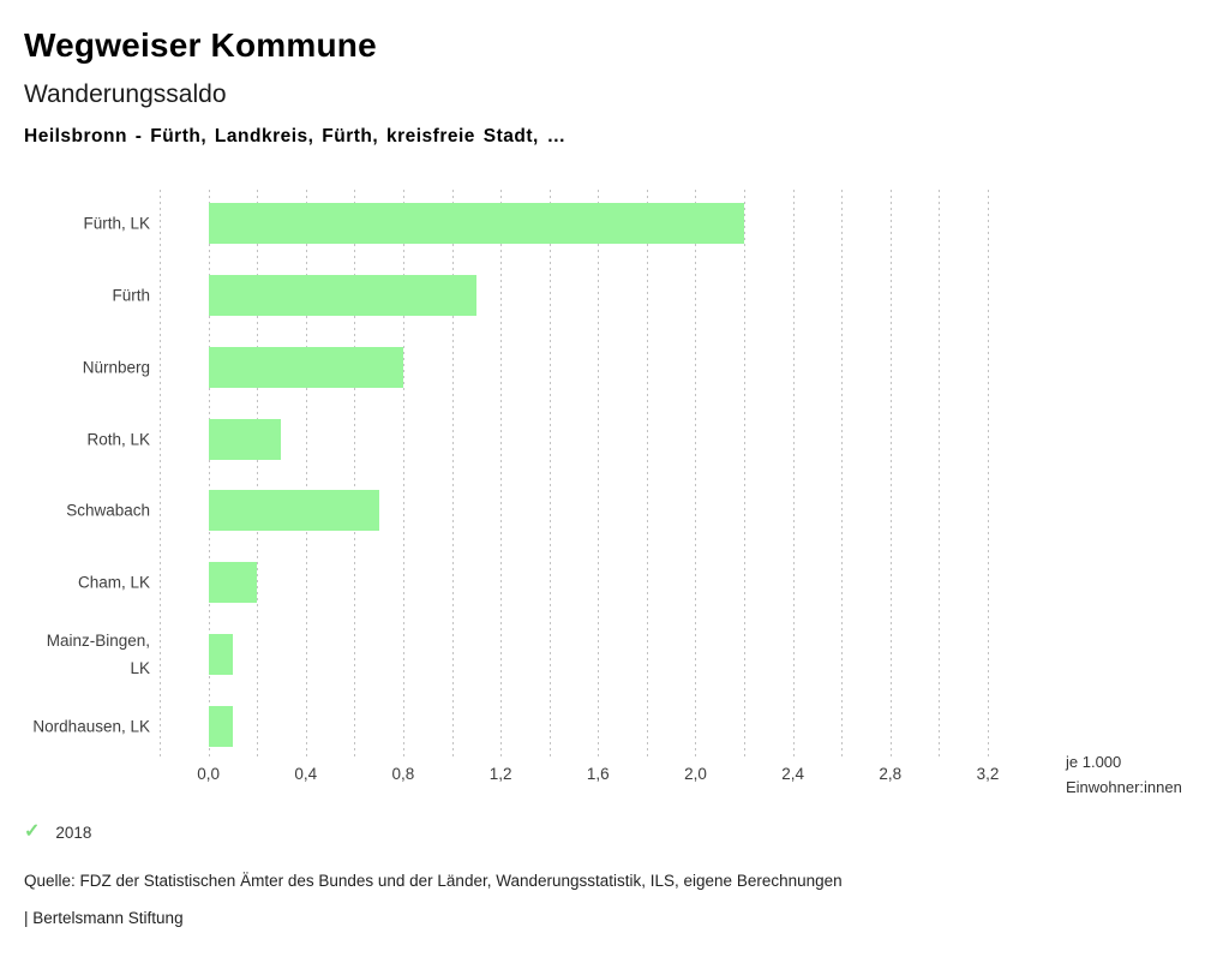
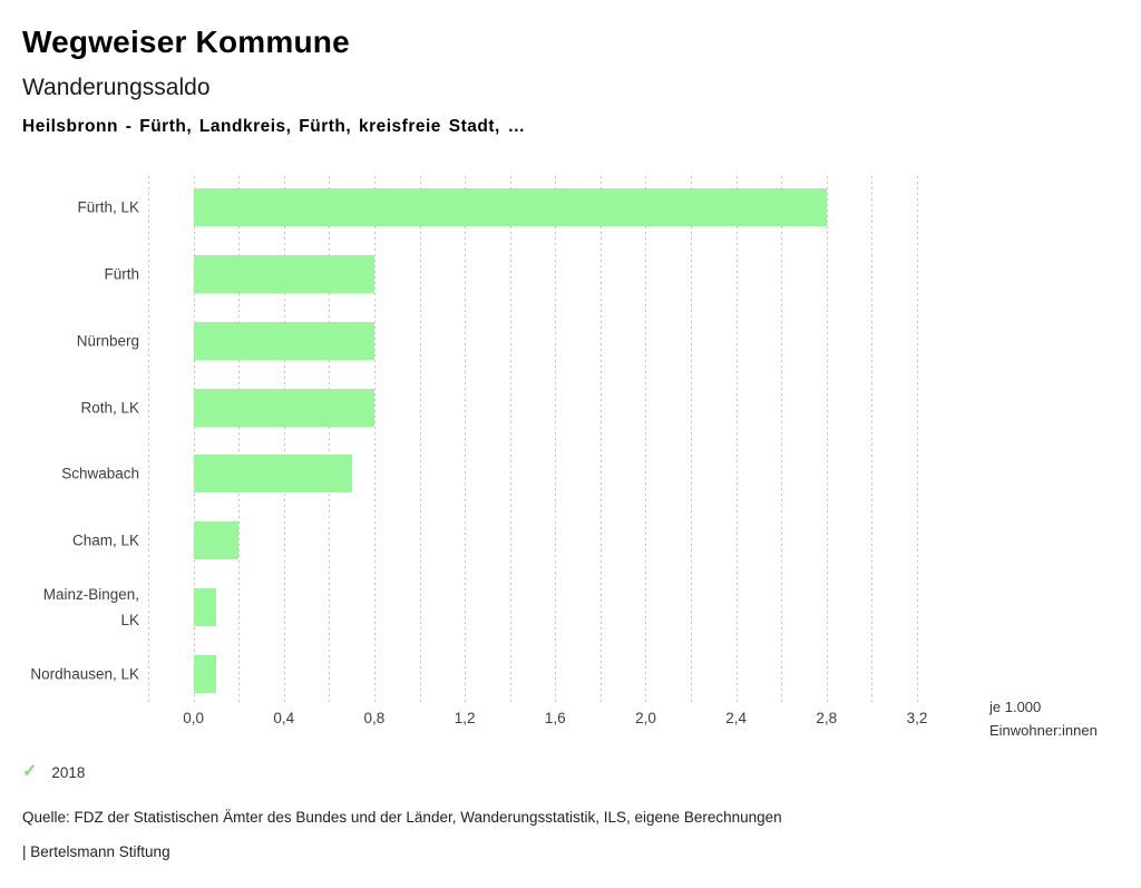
Fürth, LK: 2,2 -> 2,8
Fürth: 1,1 -> 0,8
Roth, LK: 0,3 -> 0,8
